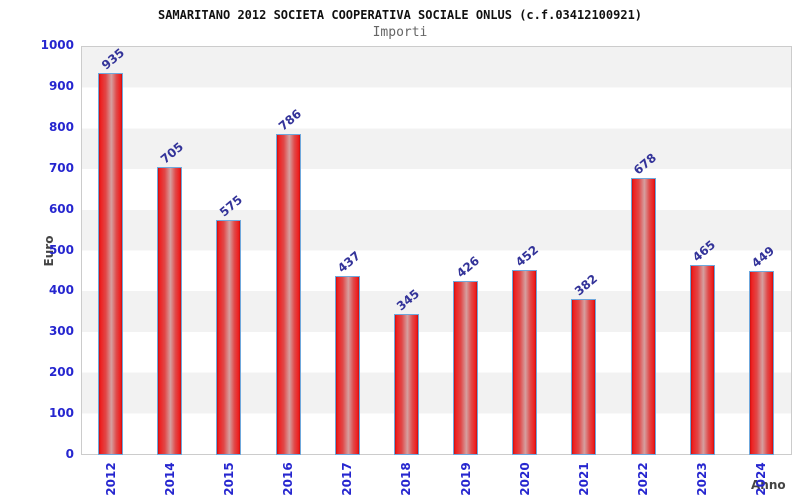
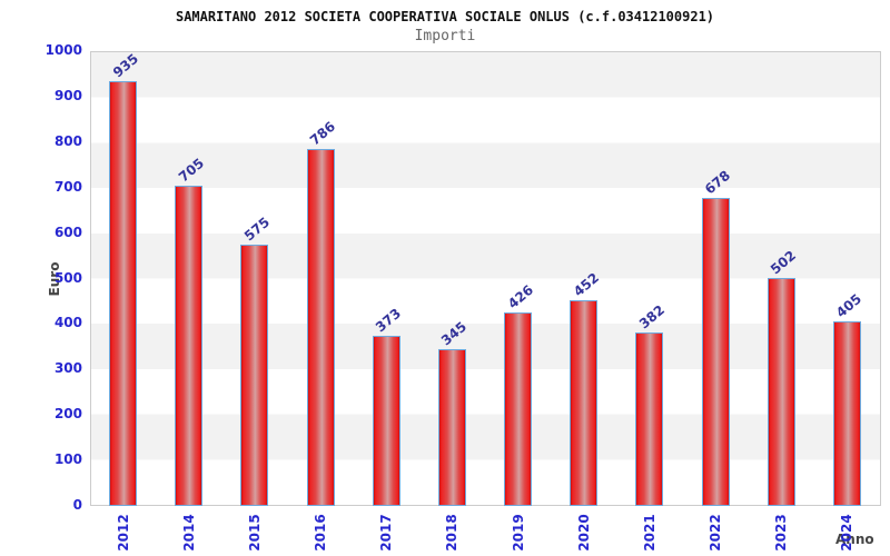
2017: 437 -> 373
2023: 465 -> 502
2024: 449 -> 405
